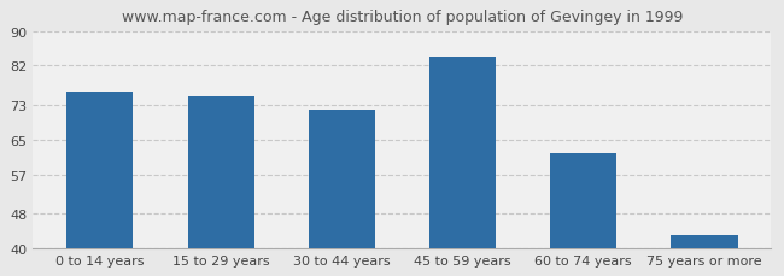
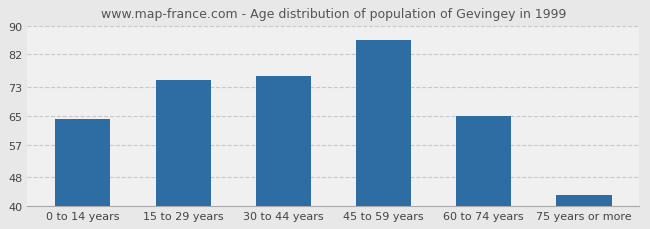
0 to 14 years: 76 -> 64
30 to 44 years: 72 -> 76
45 to 59 years: 84 -> 86
60 to 74 years: 62 -> 65
